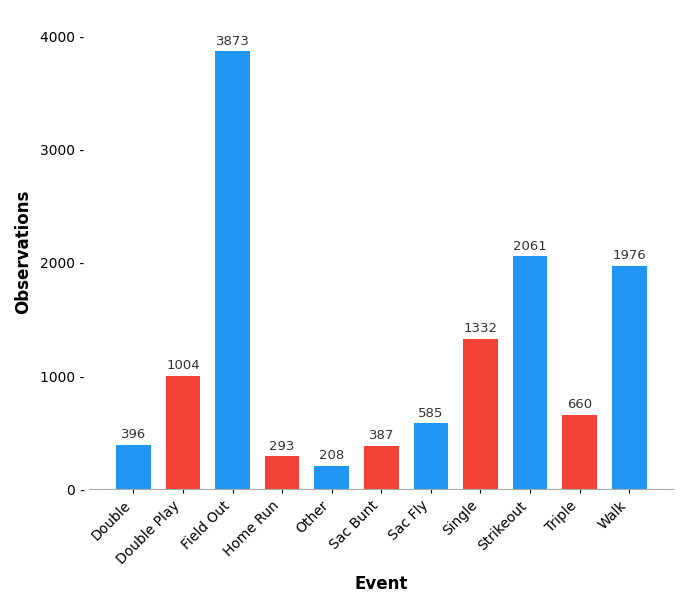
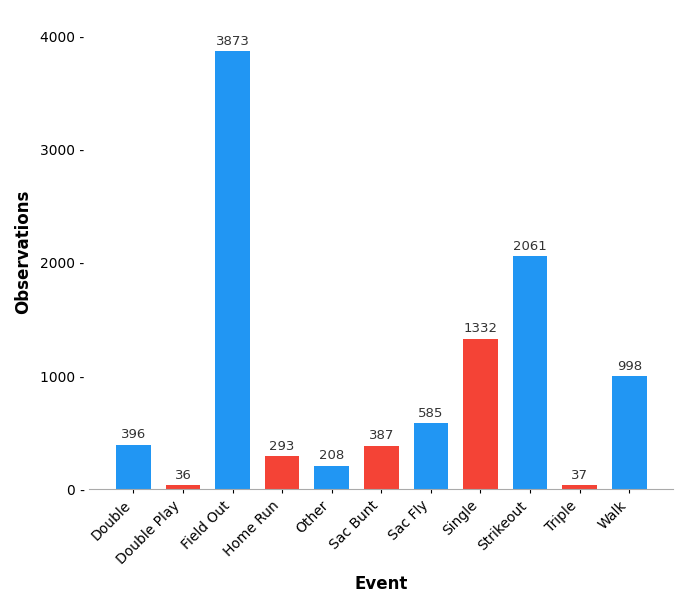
Double Play: 1004 -> 36
Triple: 660 -> 37
Walk: 1976 -> 998
